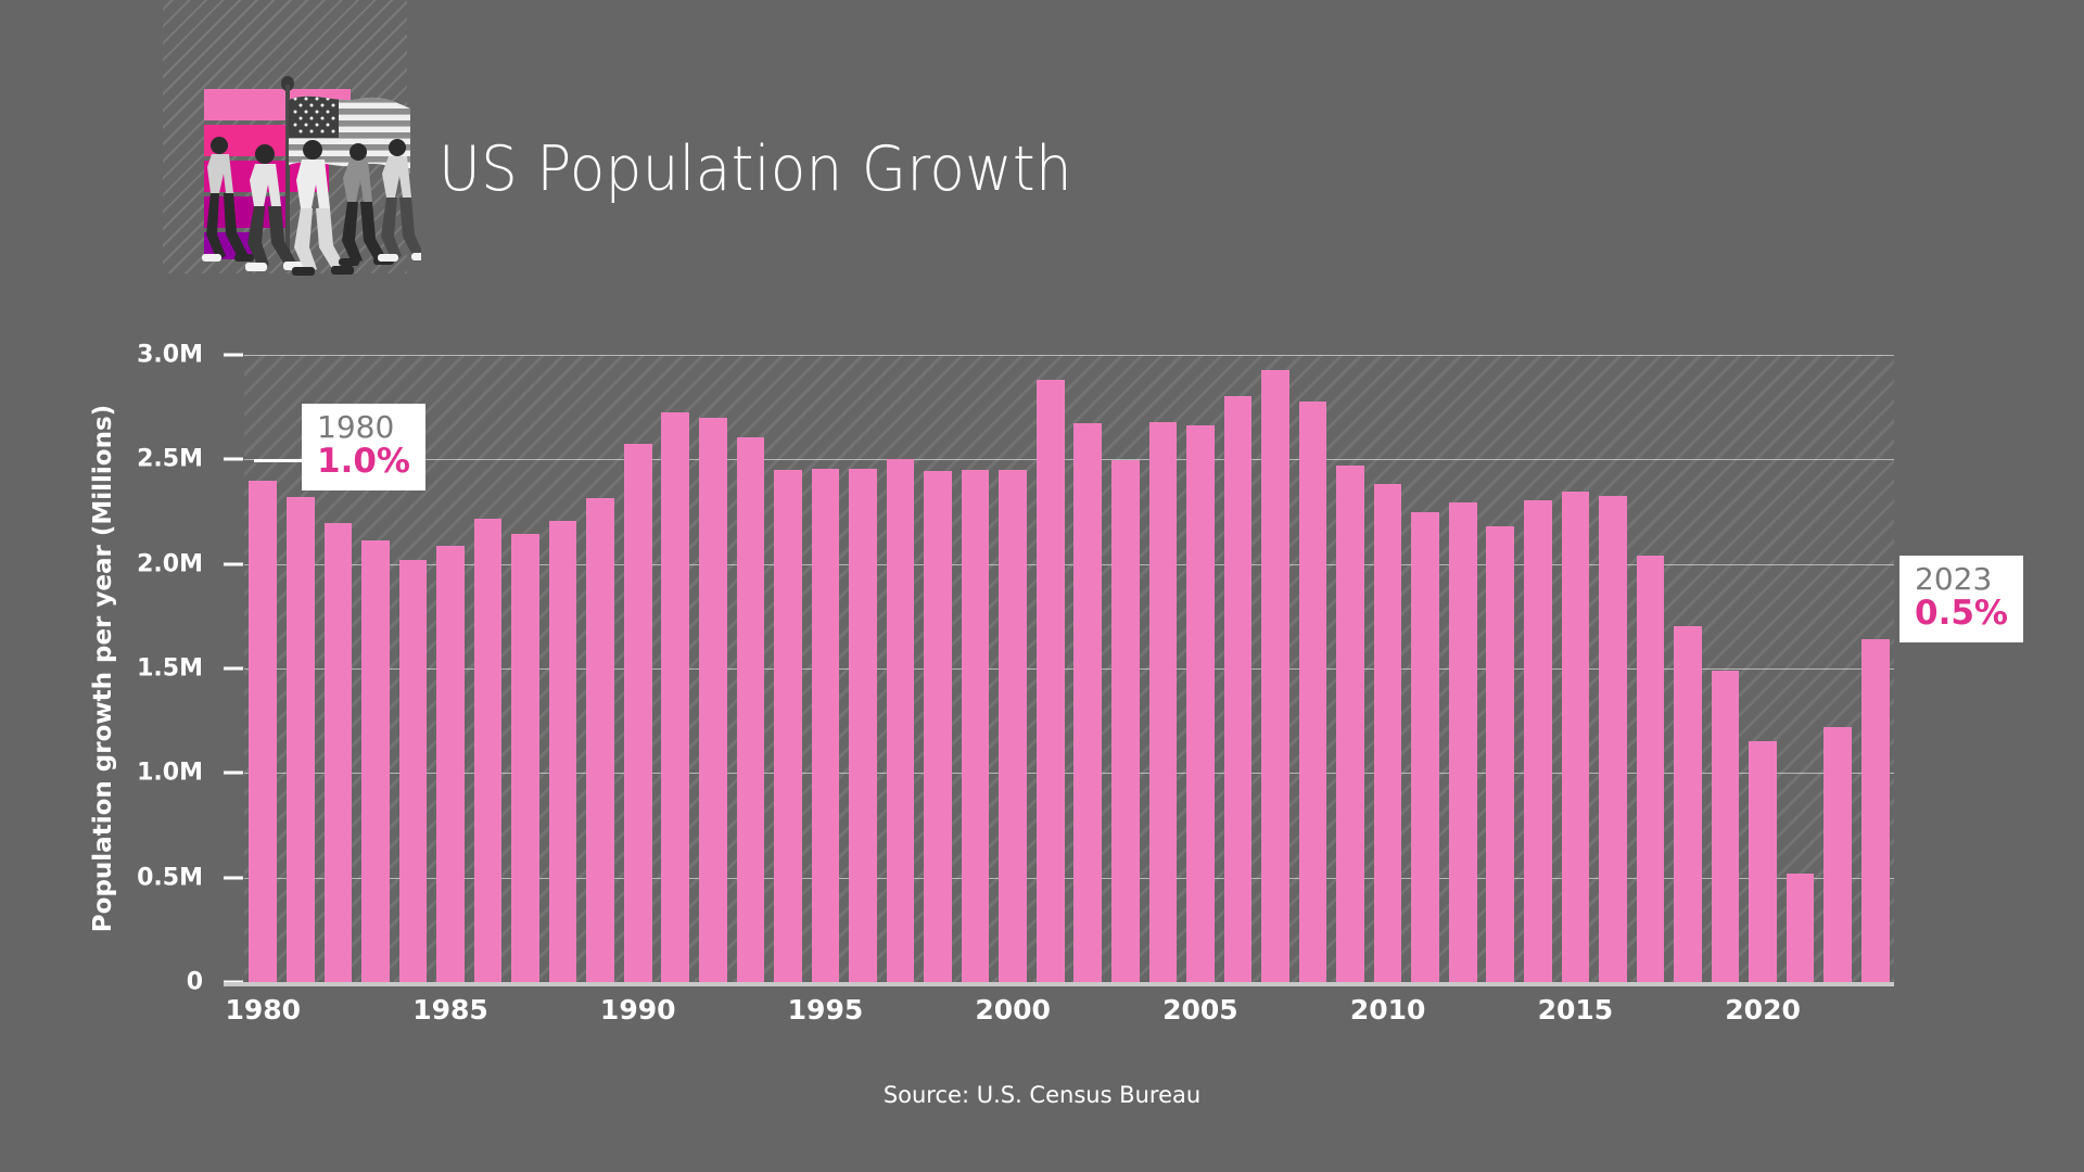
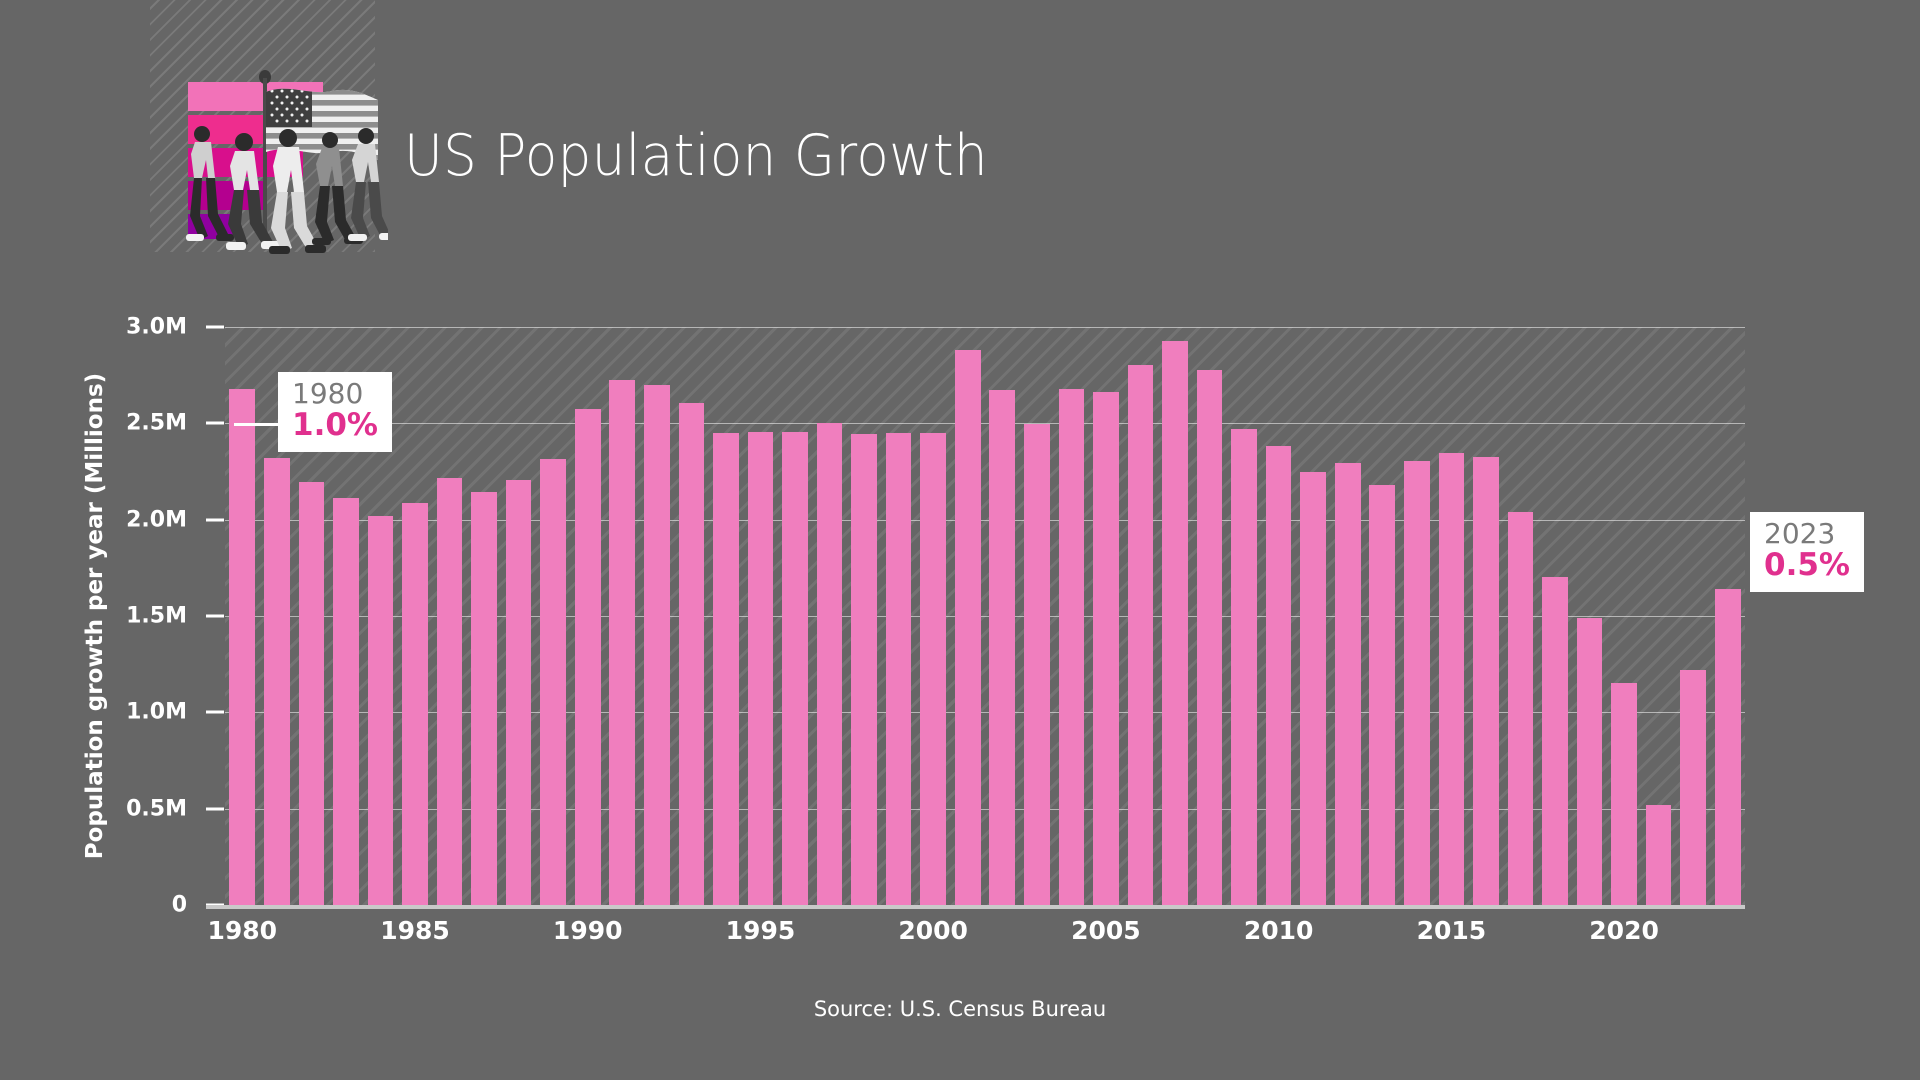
1980: 2.40M -> 2.68M
